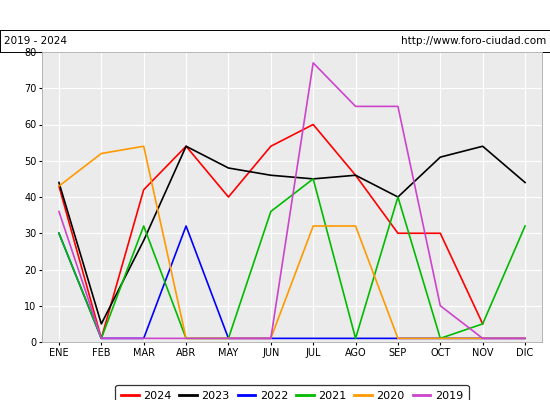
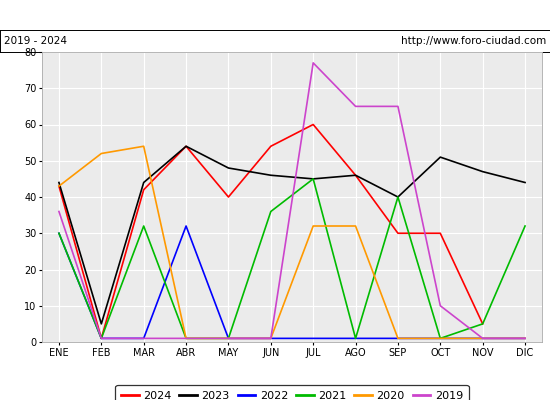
2023/MAR: 28 -> 44
2023/NOV: 54 -> 47
